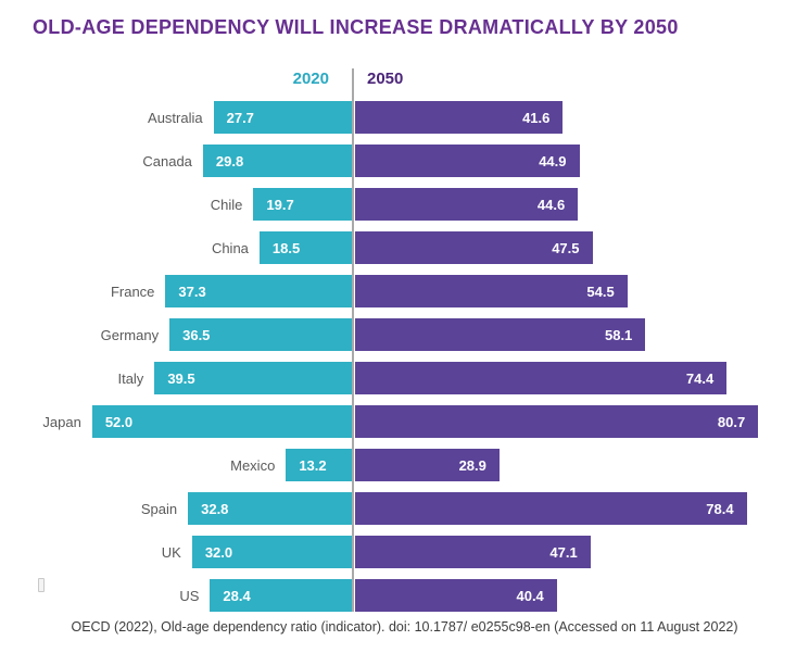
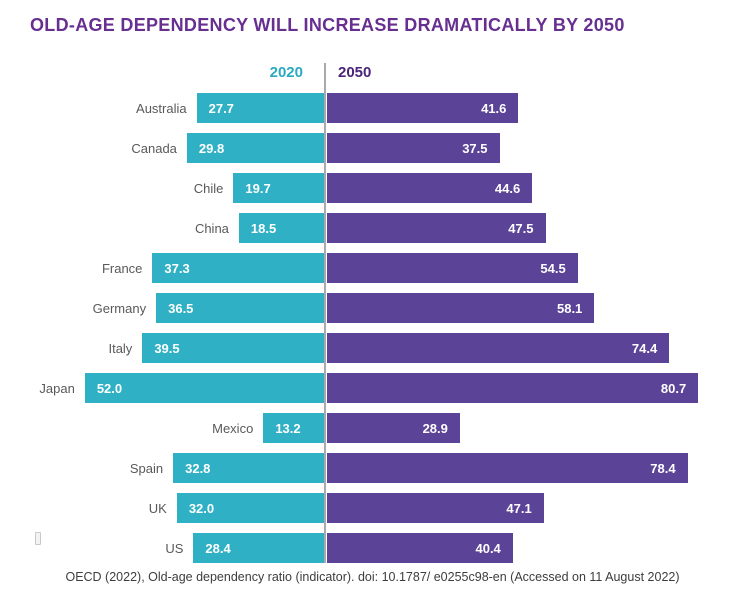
2050/Canada: 44.9 -> 37.5
